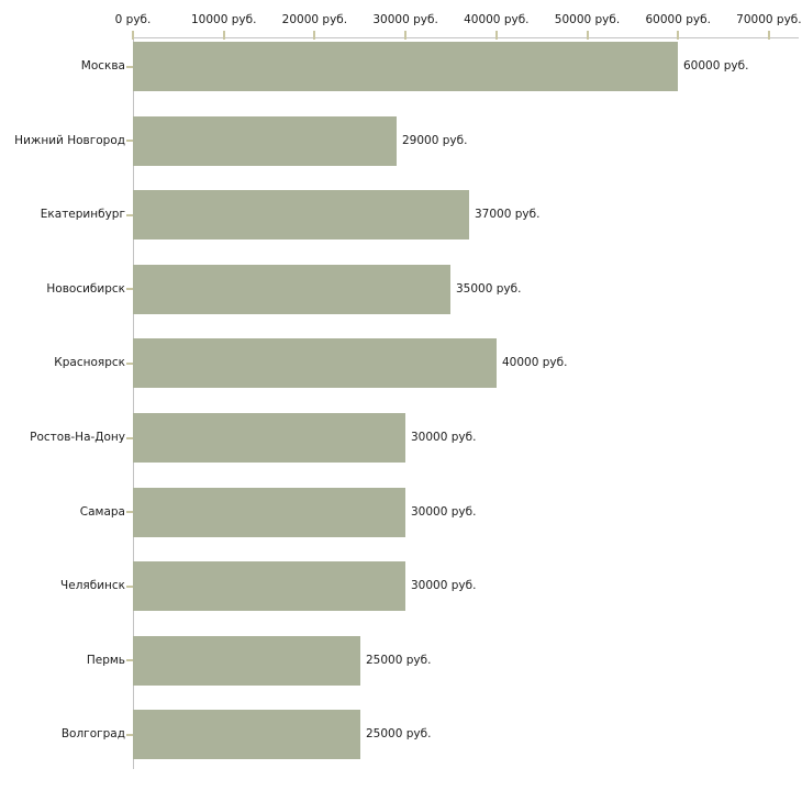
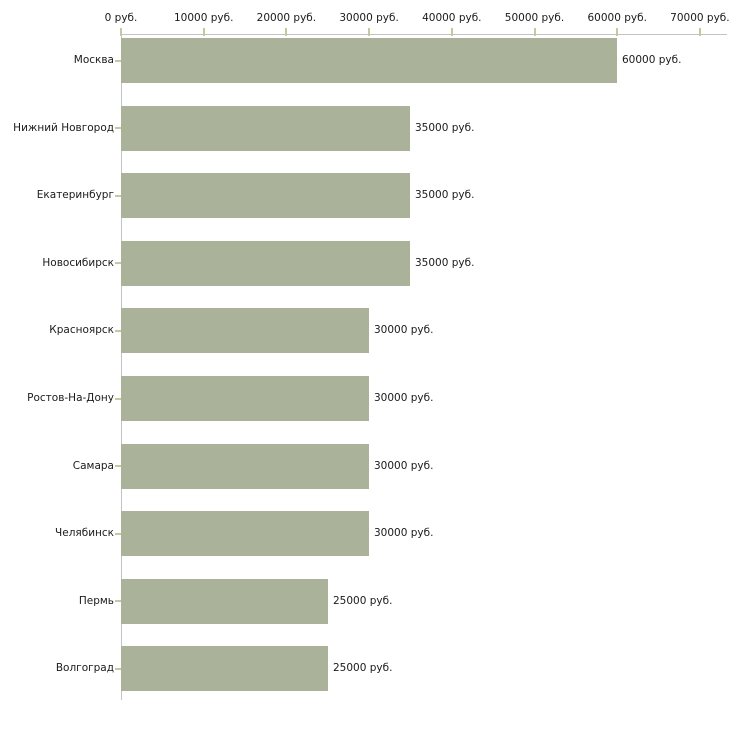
Нижний Новгород: 29000 -> 35000
Екатеринбург: 37000 -> 35000
Красноярск: 40000 -> 30000
